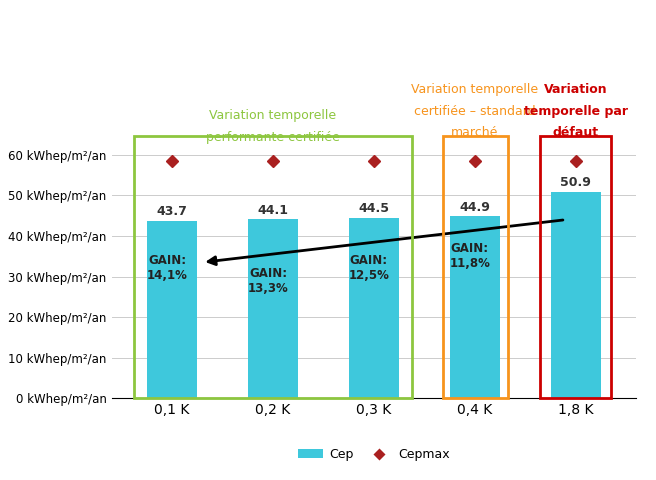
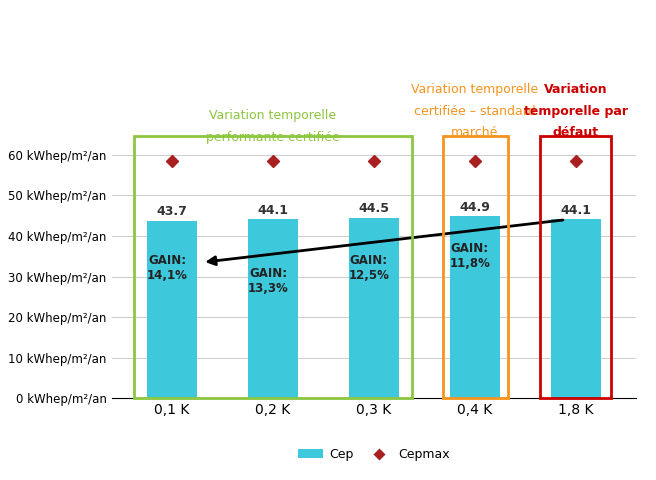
1,8 K: 50.9 -> 44.1
